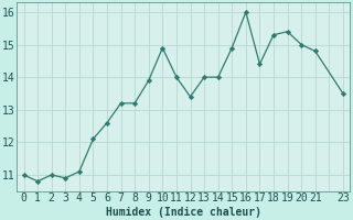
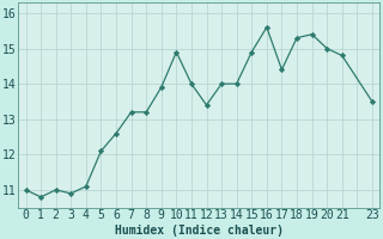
16: 16.0 -> 15.6
